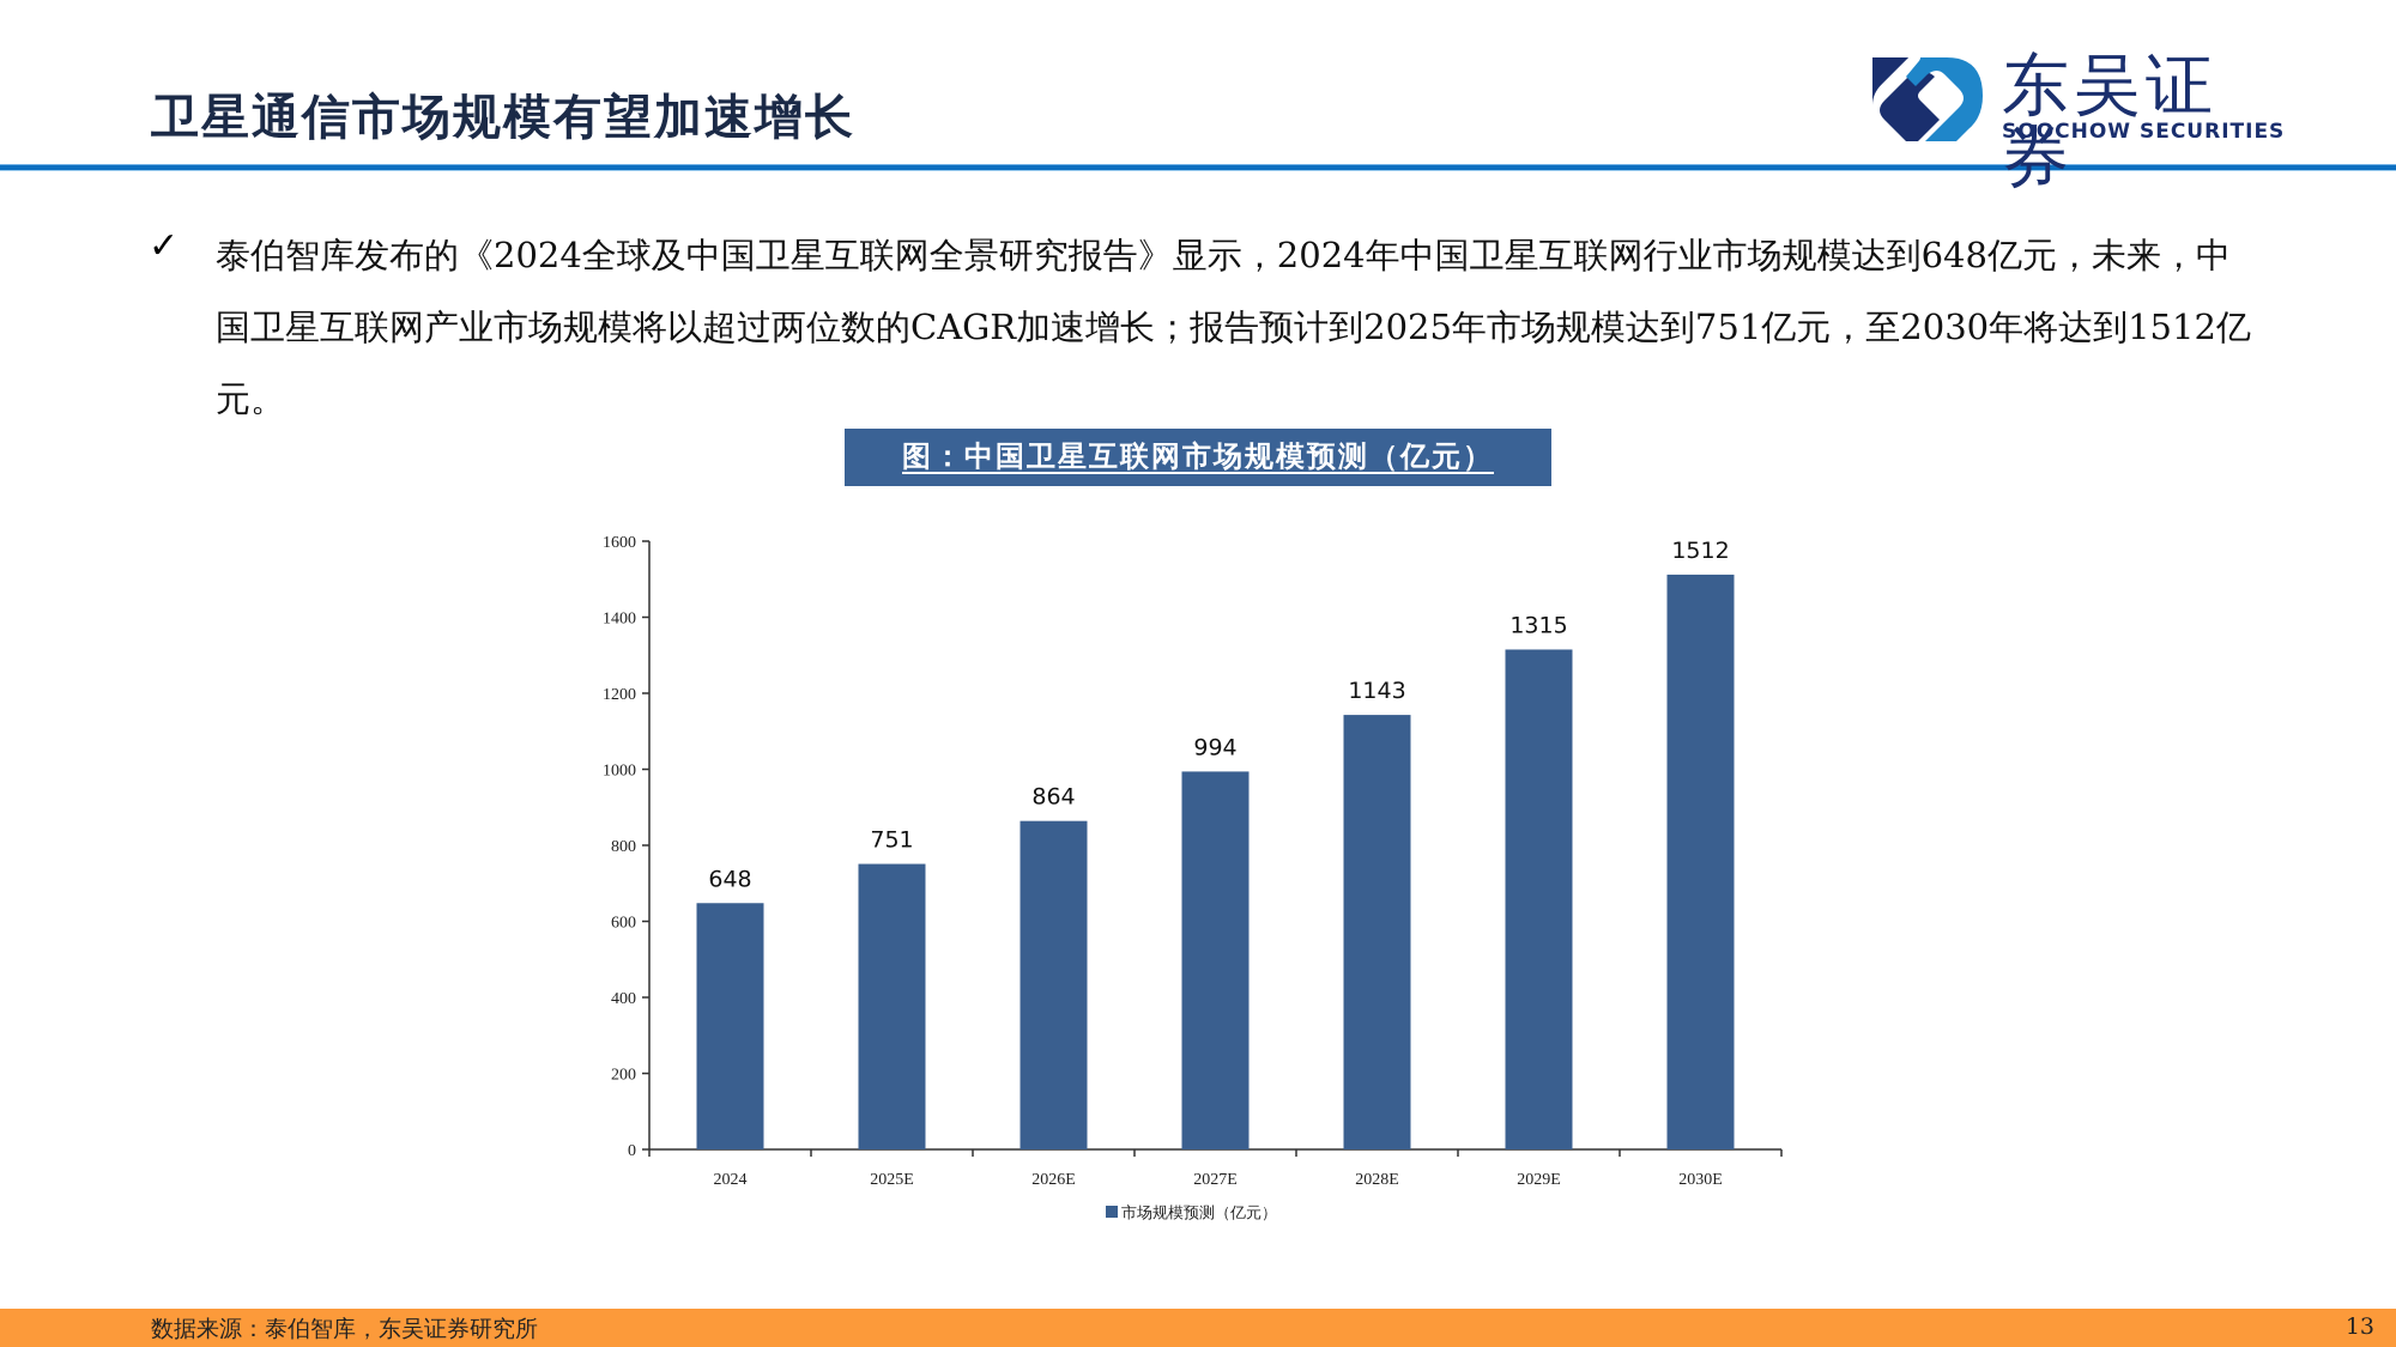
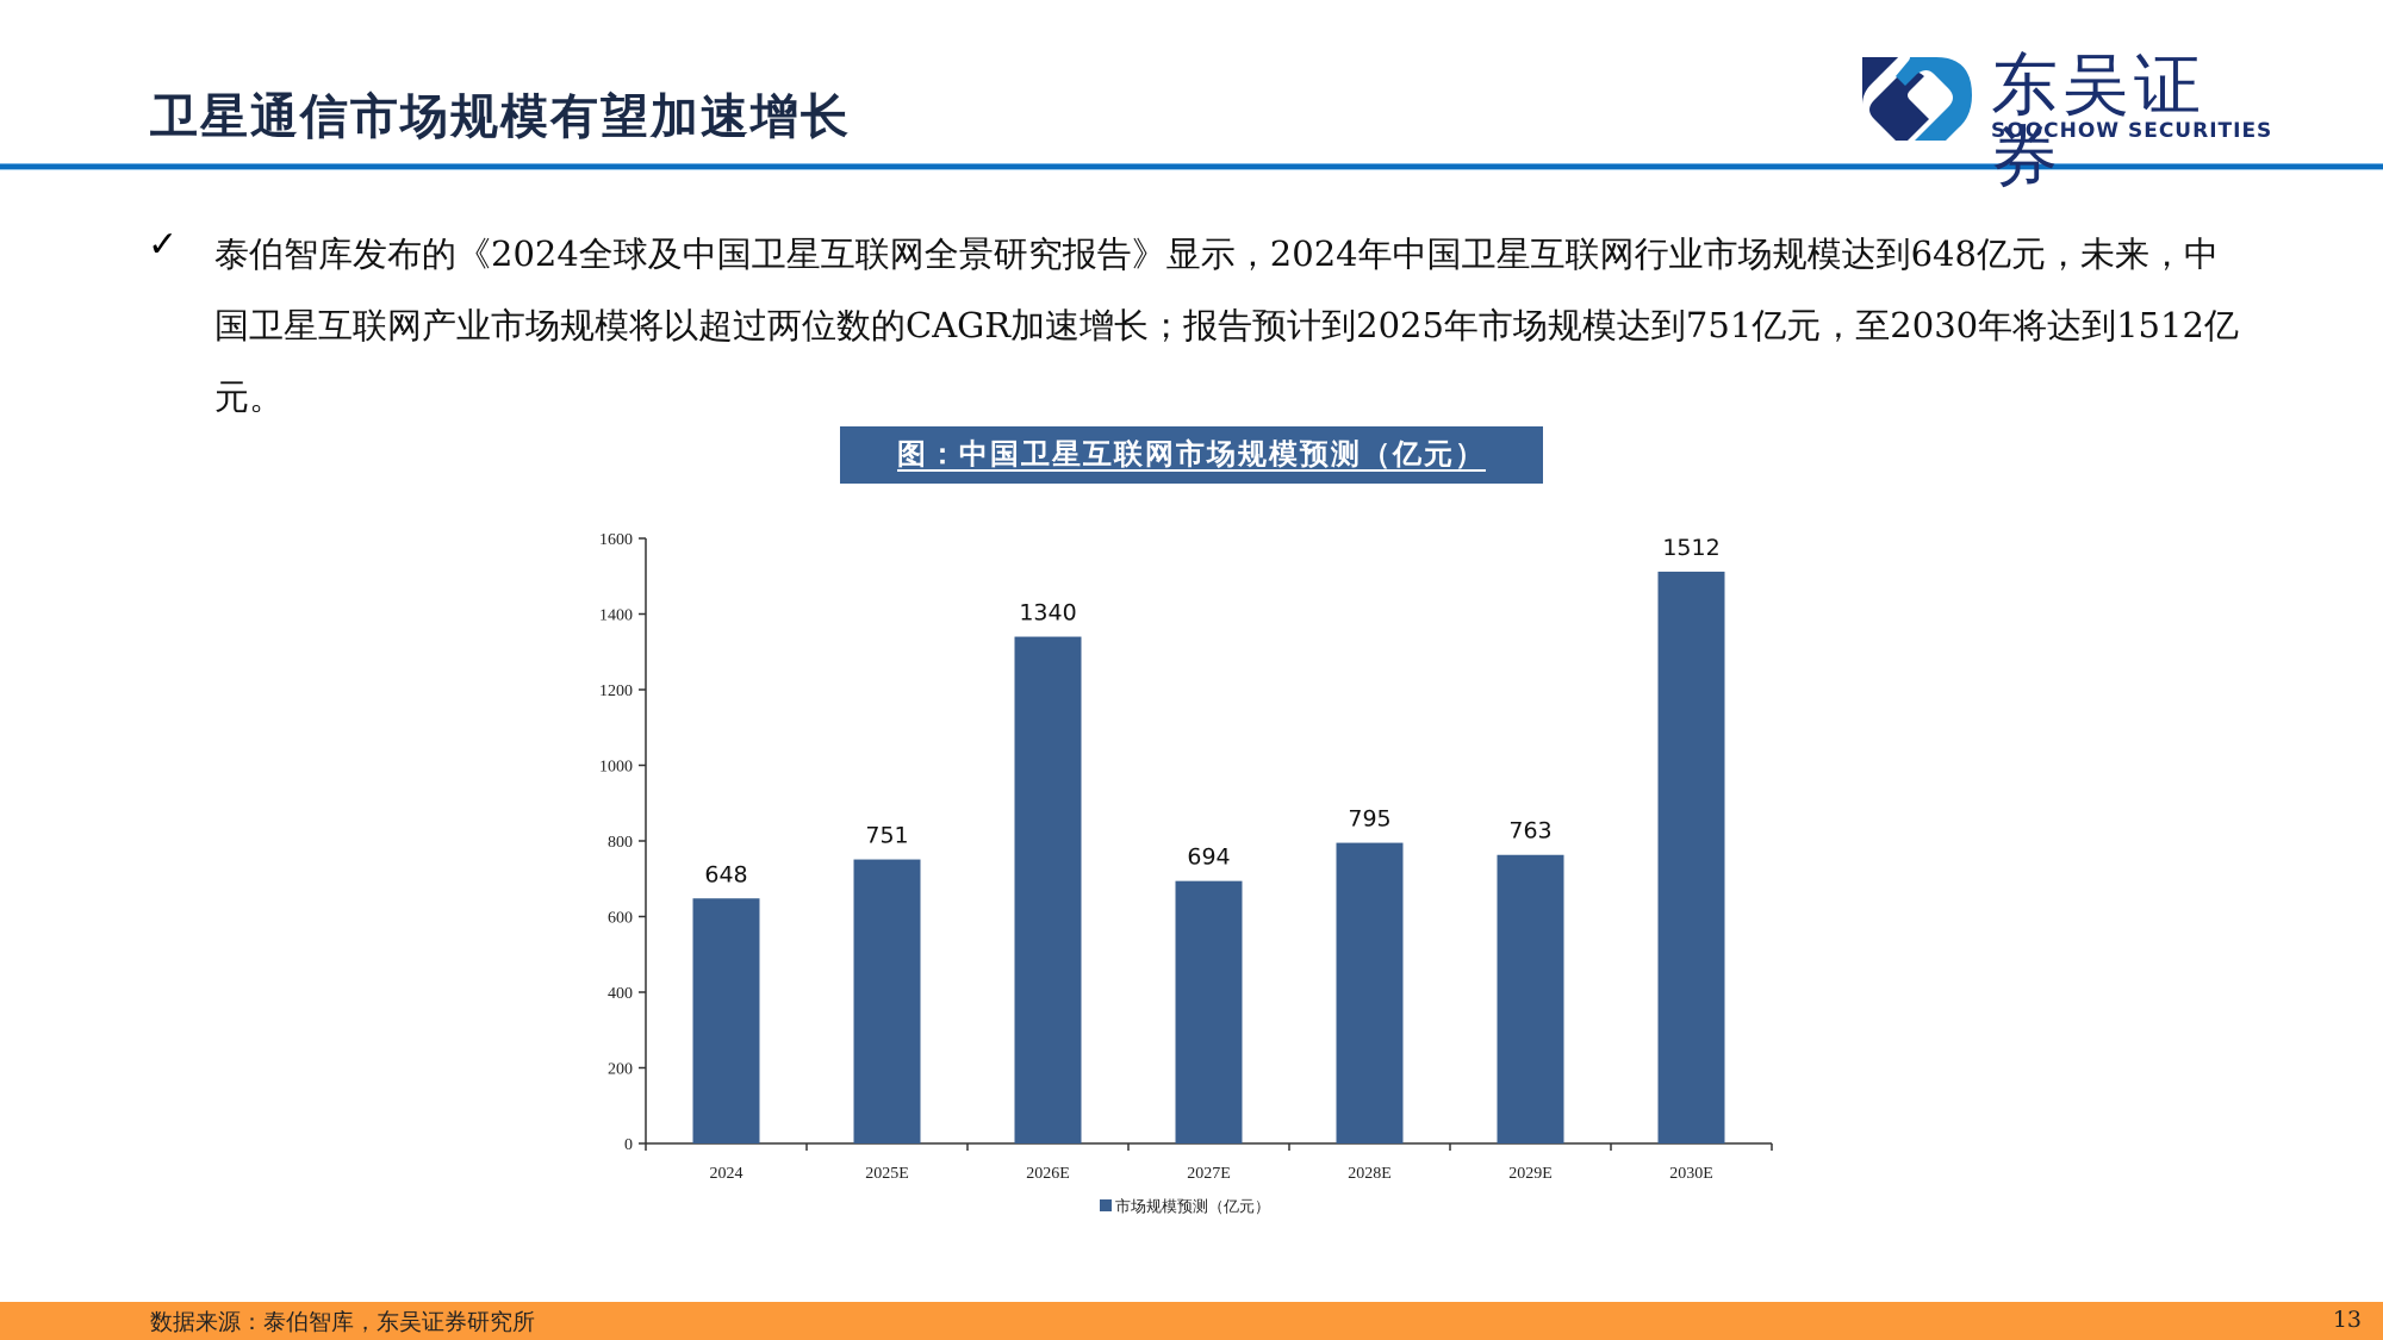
2026E: 864 -> 1340
2027E: 994 -> 694
2028E: 1143 -> 795
2029E: 1315 -> 763
